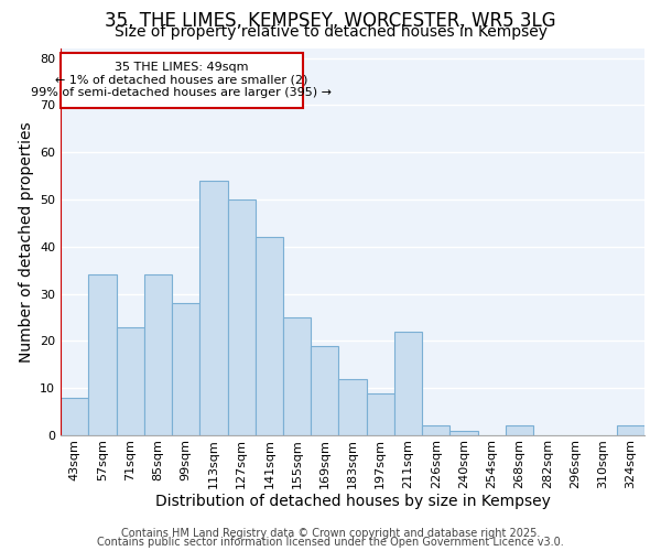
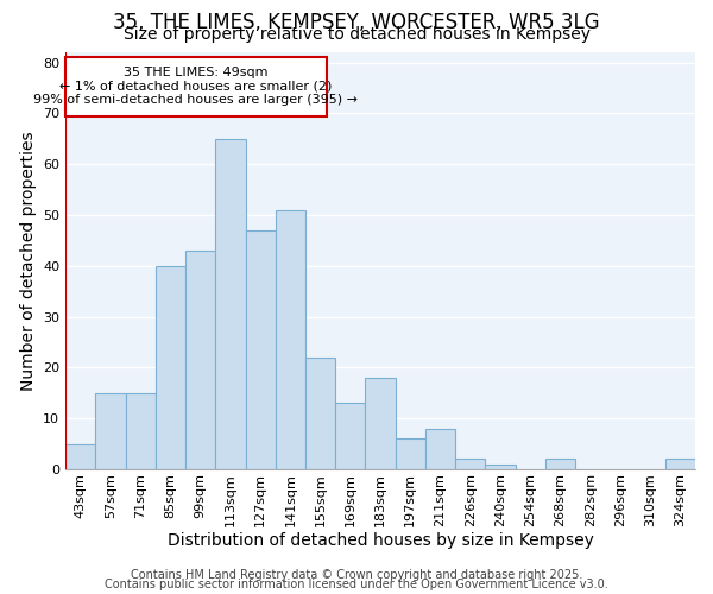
43sqm: 8 -> 5
57sqm: 34 -> 15
71sqm: 23 -> 15
85sqm: 34 -> 40
99sqm: 28 -> 43
113sqm: 54 -> 65
127sqm: 50 -> 47
141sqm: 42 -> 51
155sqm: 25 -> 22
169sqm: 19 -> 13
183sqm: 12 -> 18
197sqm: 9 -> 6
211sqm: 22 -> 8
